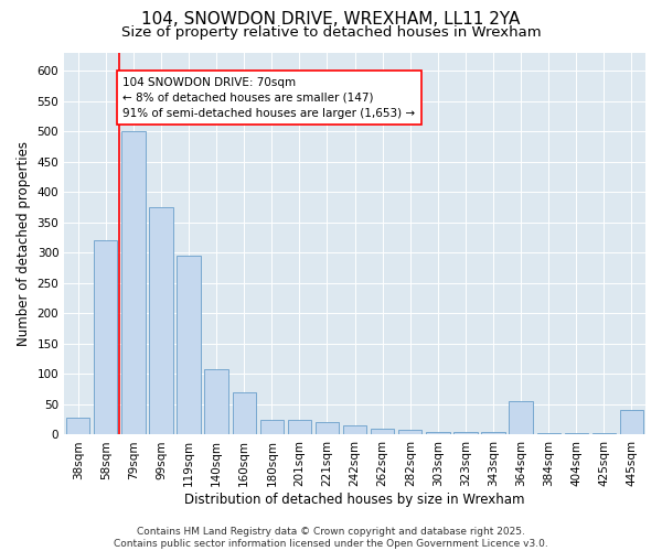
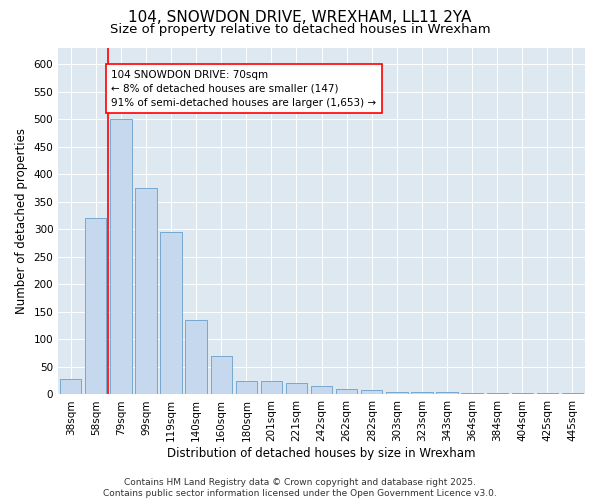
140sqm: 108 -> 135
364sqm: 56 -> 2
445sqm: 40 -> 2
